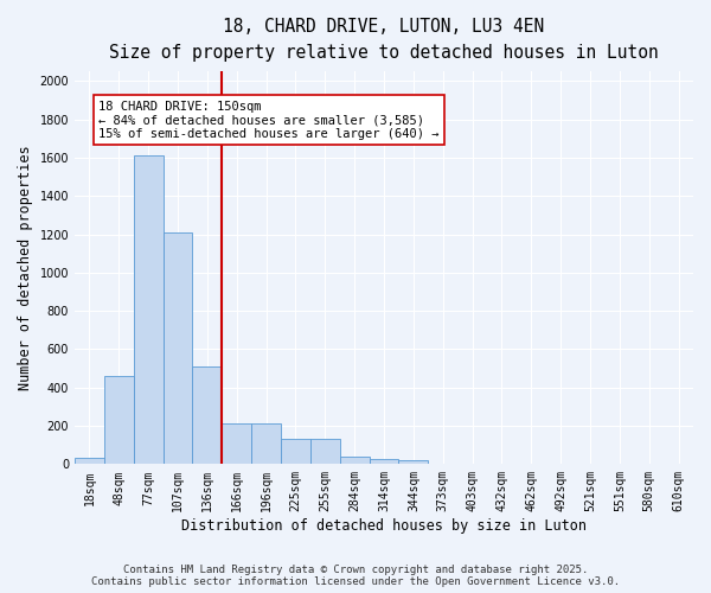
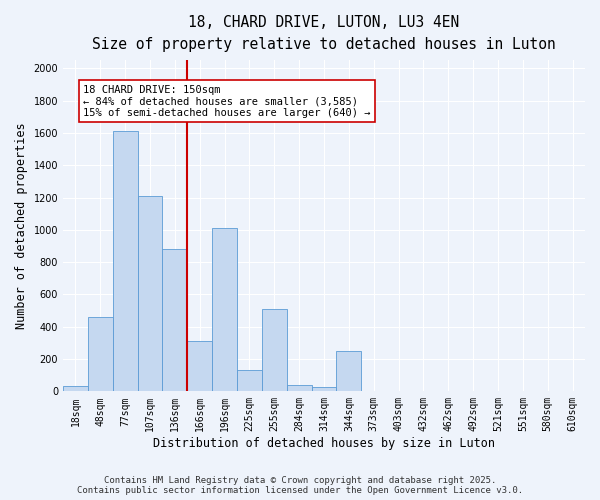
136sqm: 510 -> 880
166sqm: 220 -> 310
196sqm: 220 -> 1010
255sqm: 130 -> 510
344sqm: 20 -> 250
